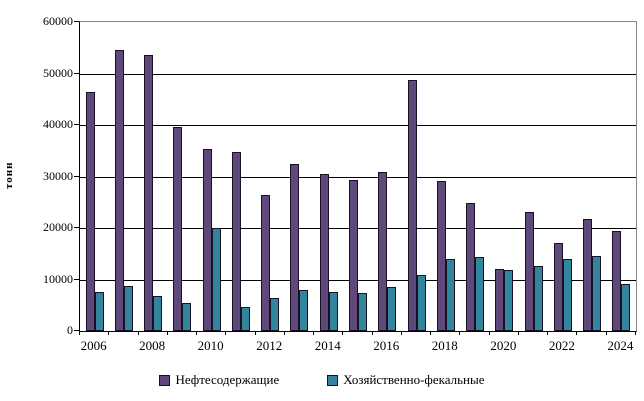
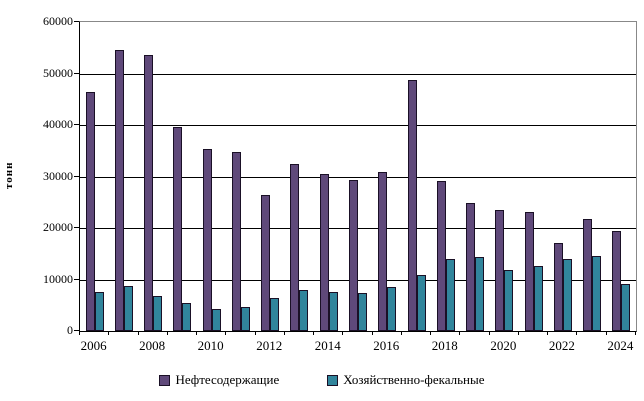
Хозяйственно-фекальные/2010: 20000 -> 4000
Нефтесодержащие/2020: 12000 -> 23000
